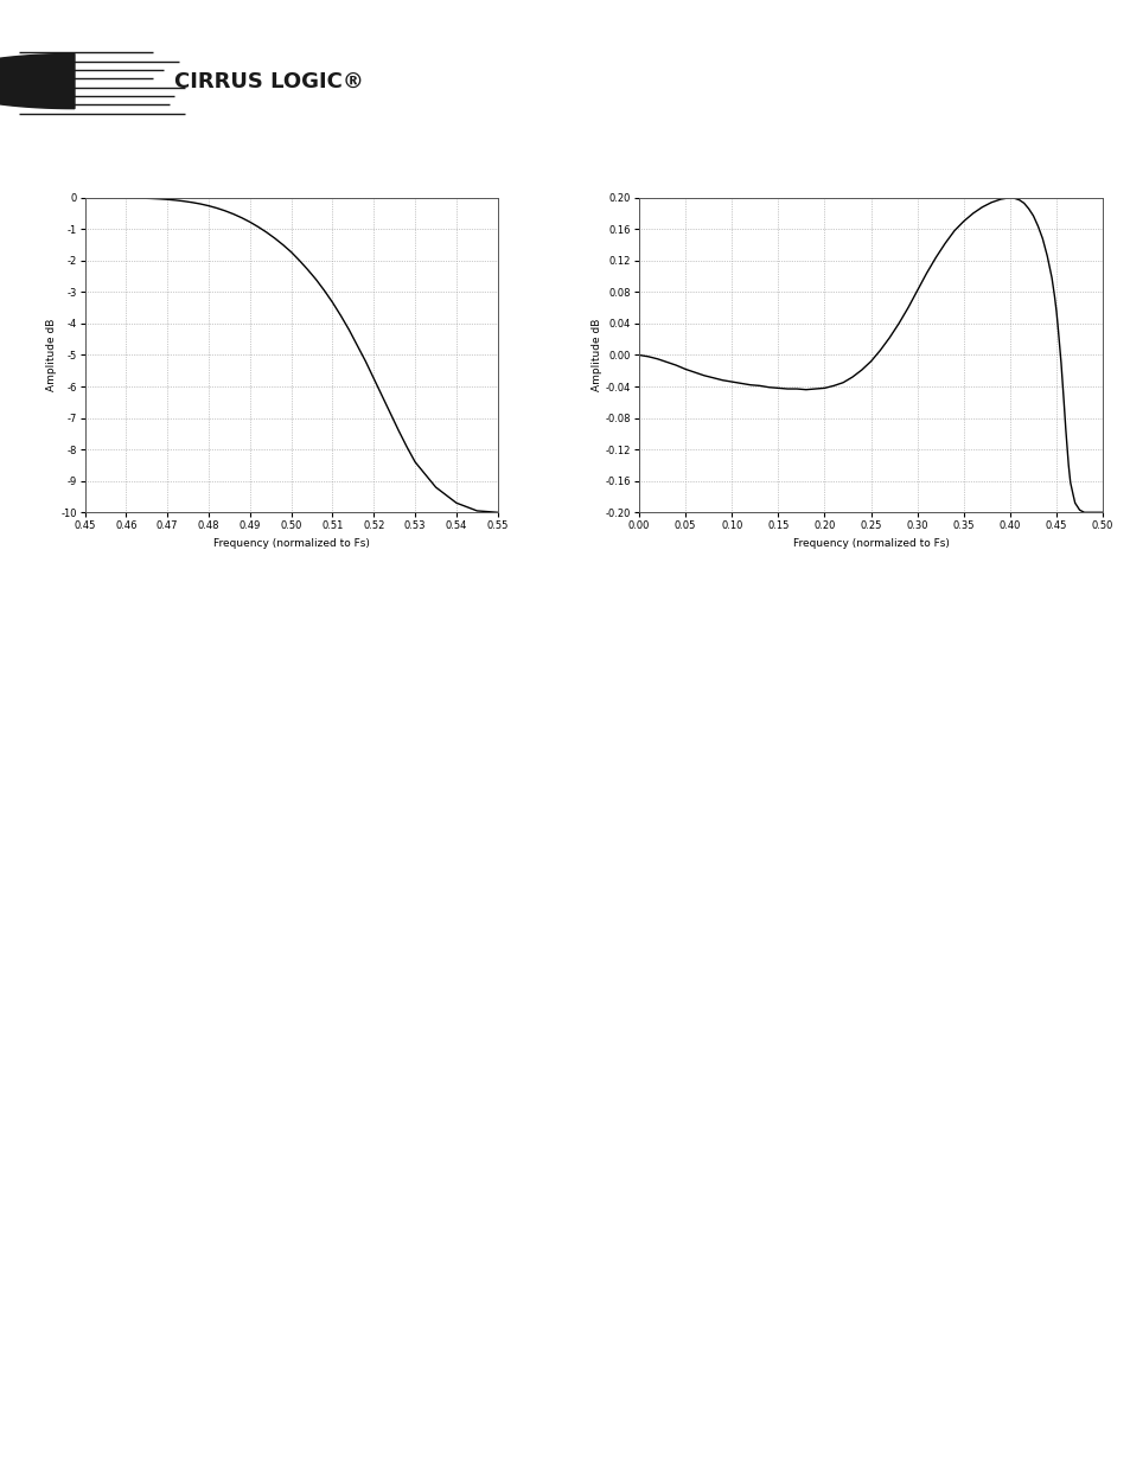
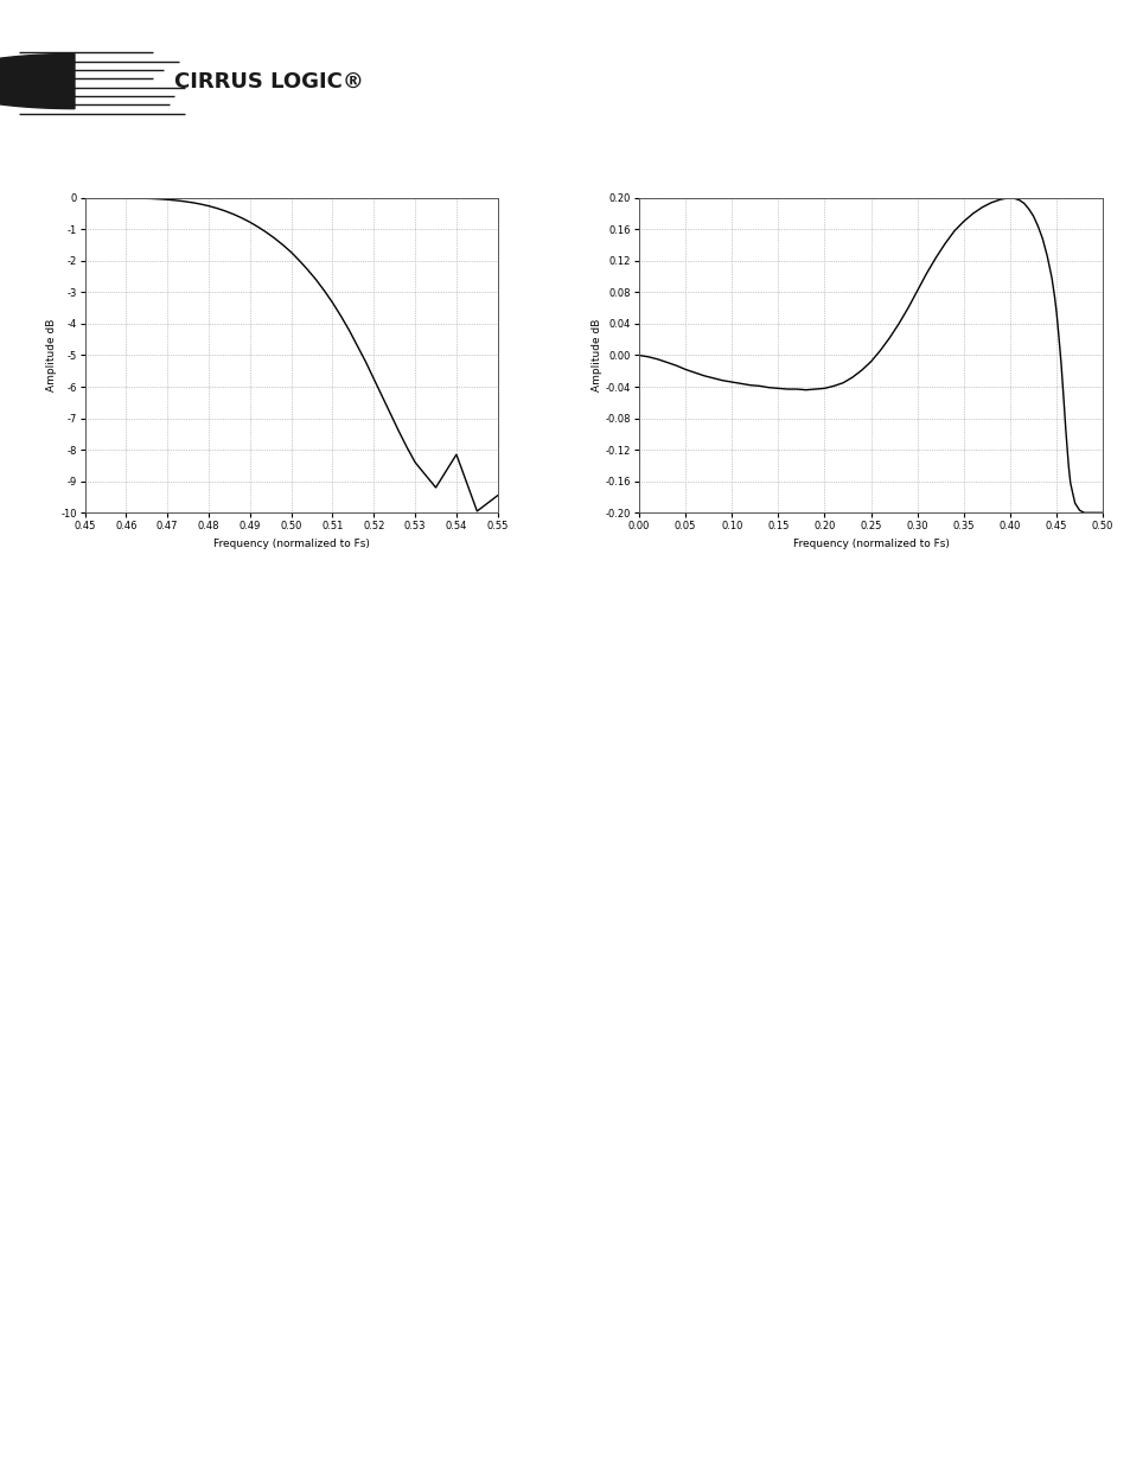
0.54: -9.70 -> -8.15
0.55: -10.00 -> -9.45
